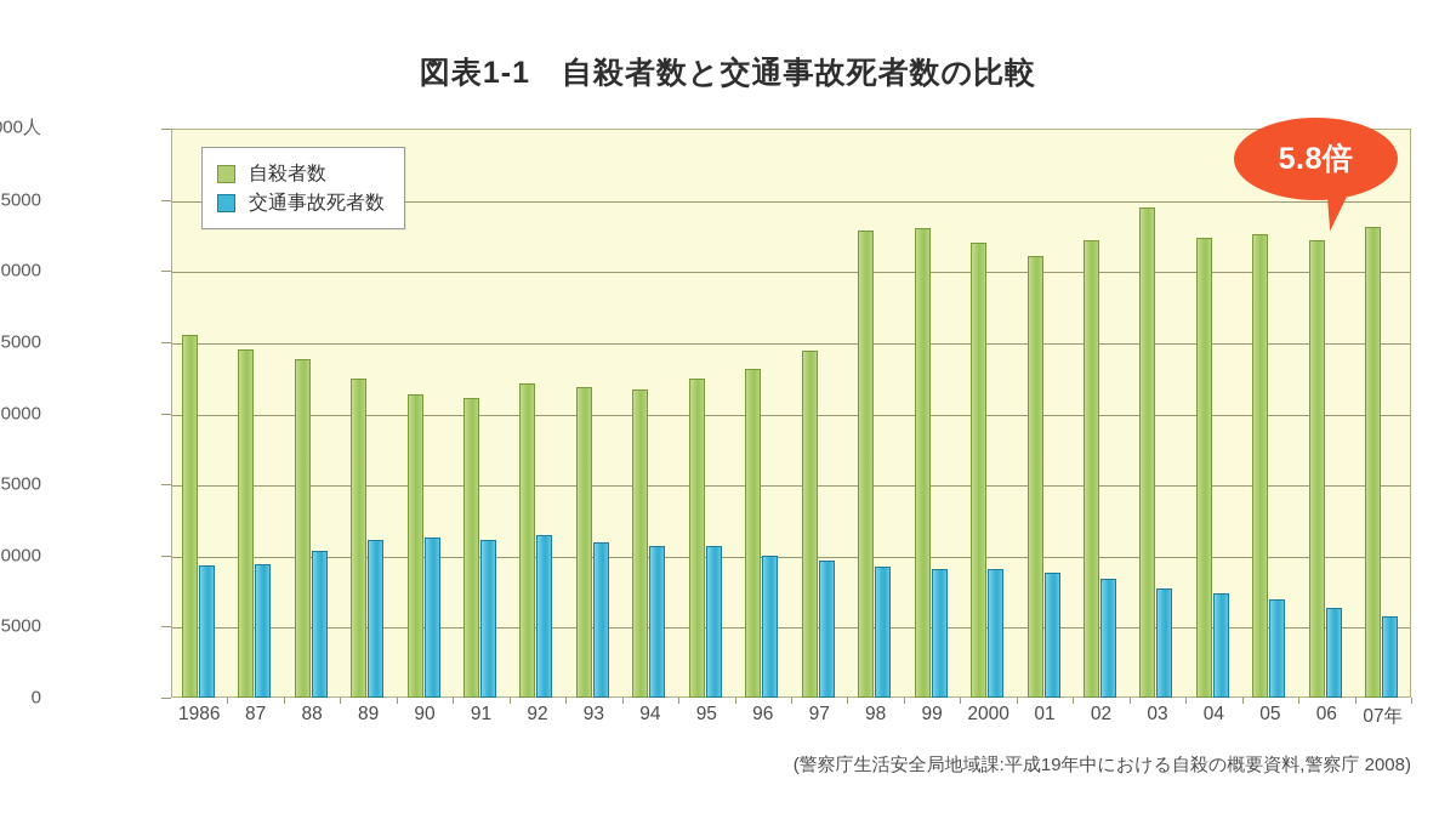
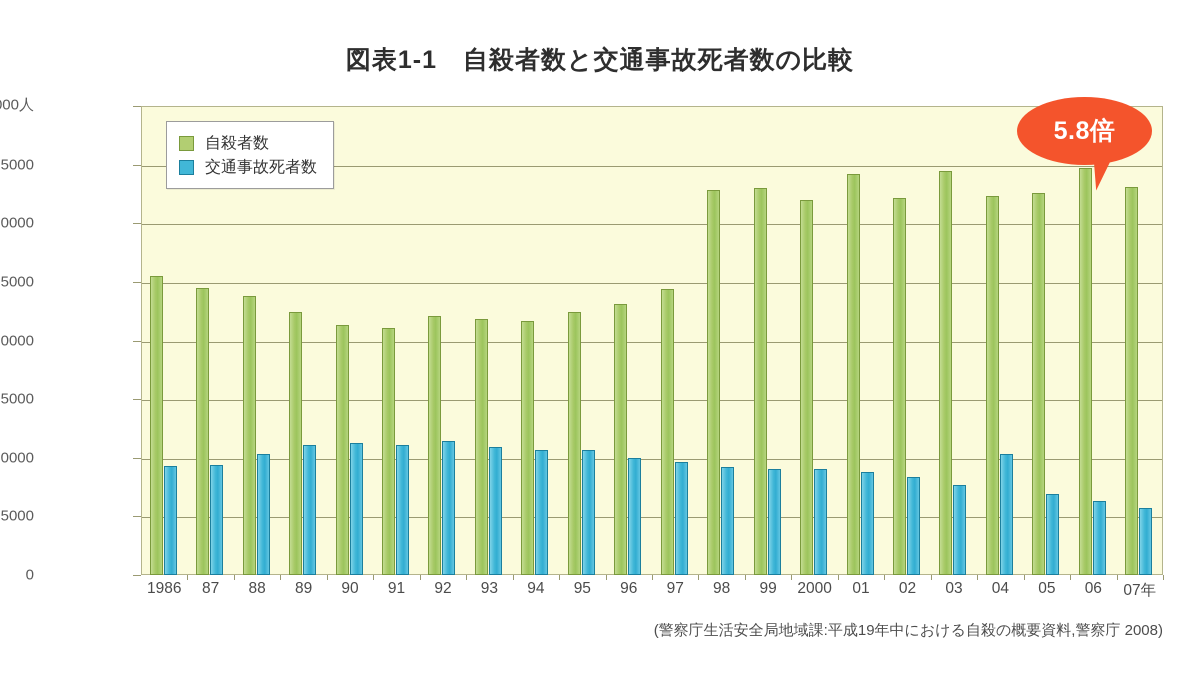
自殺者数/01: 31000 -> 34200
交通事故死者数/04: 7400 -> 10300
自殺者数/06: 32200 -> 34700
